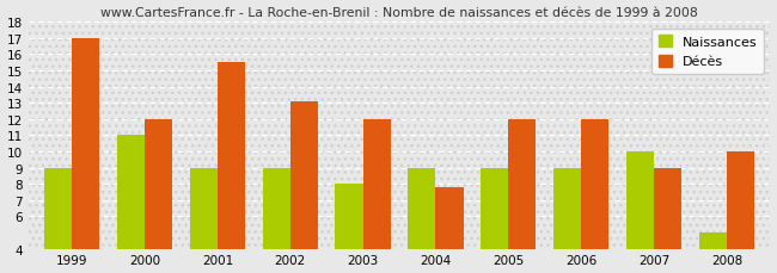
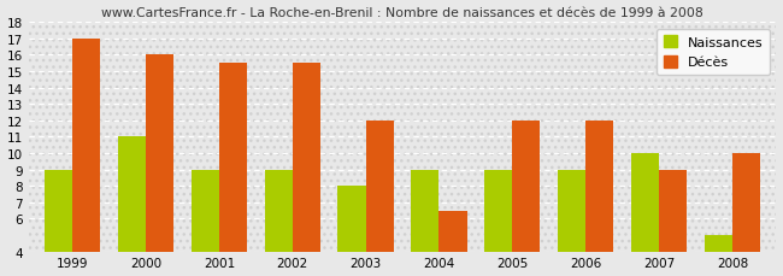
Décès/2000: 12.0 -> 16.0
Décès/2002: 13.1 -> 15.5
Décès/2004: 7.8 -> 6.5
